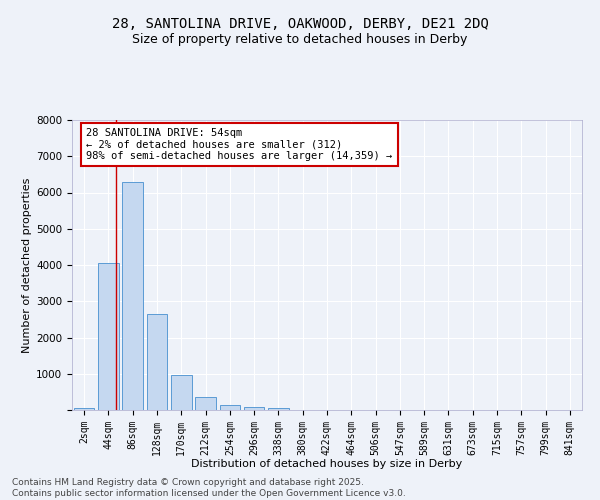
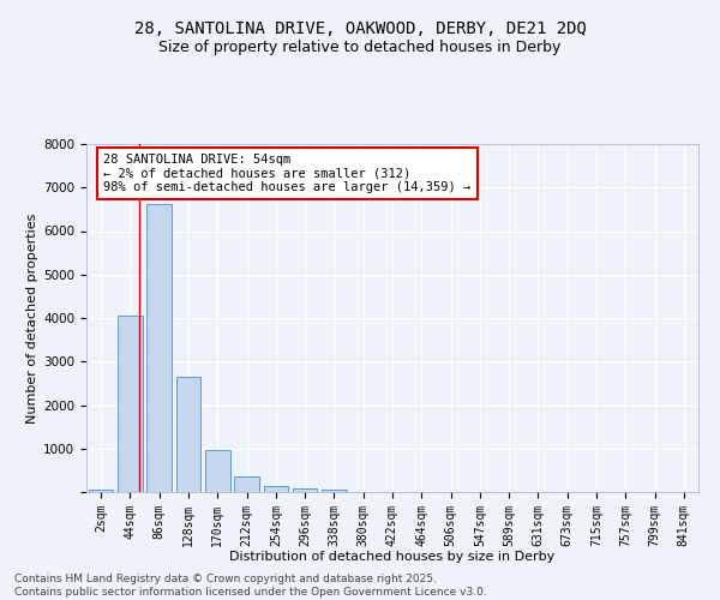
86sqm: 6300 -> 6620
